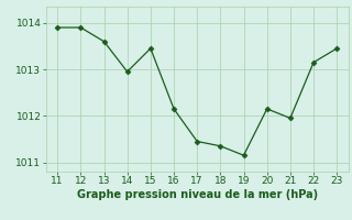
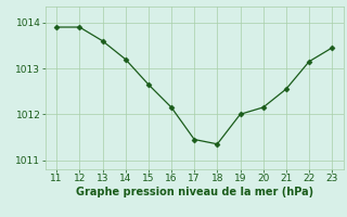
14: 1012.95 -> 1013.20
15: 1013.45 -> 1012.65
19: 1011.15 -> 1012.00
21: 1011.95 -> 1012.55
